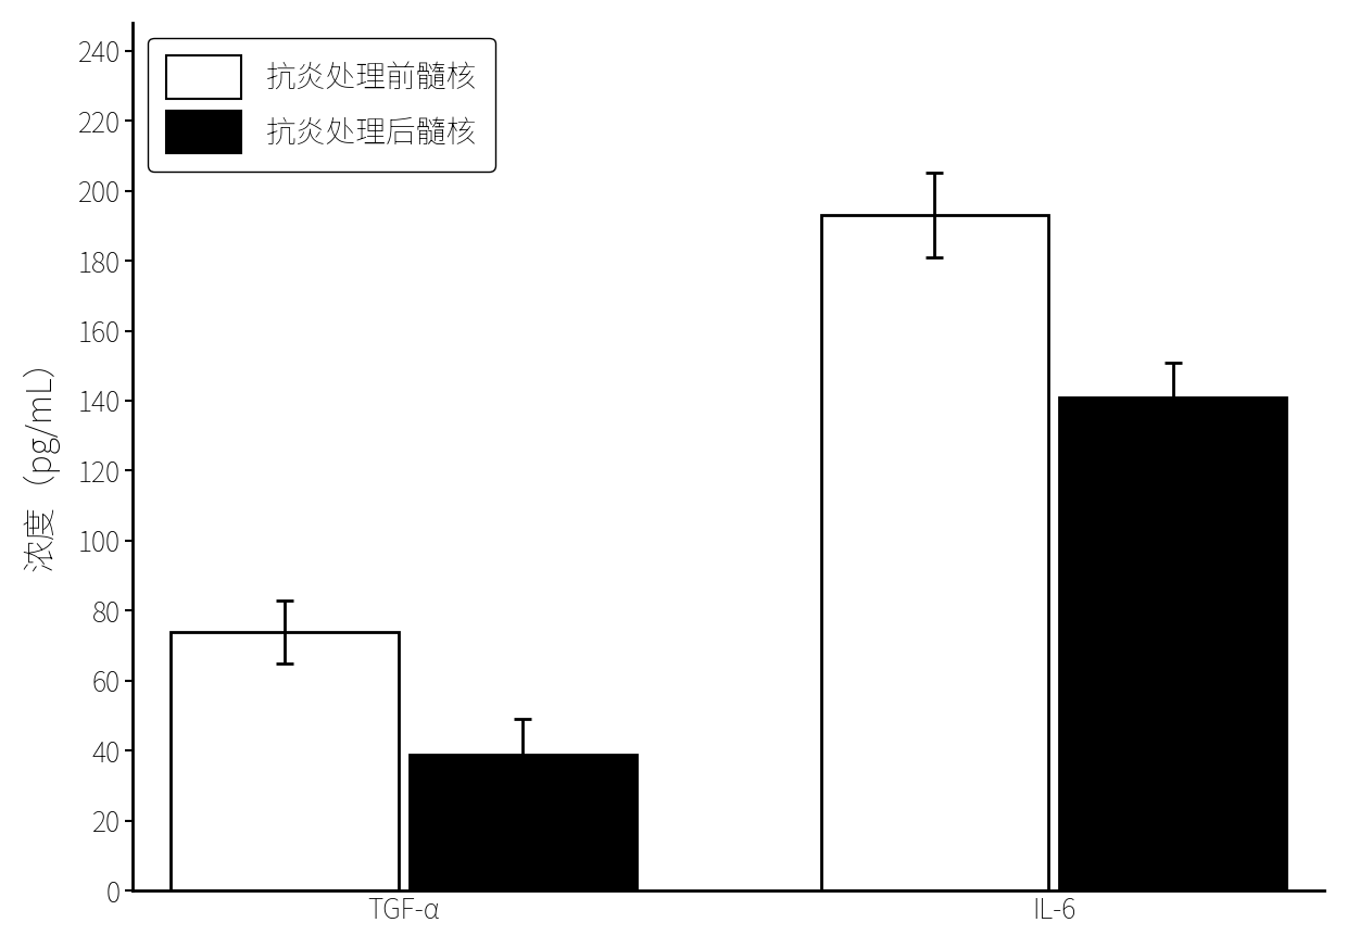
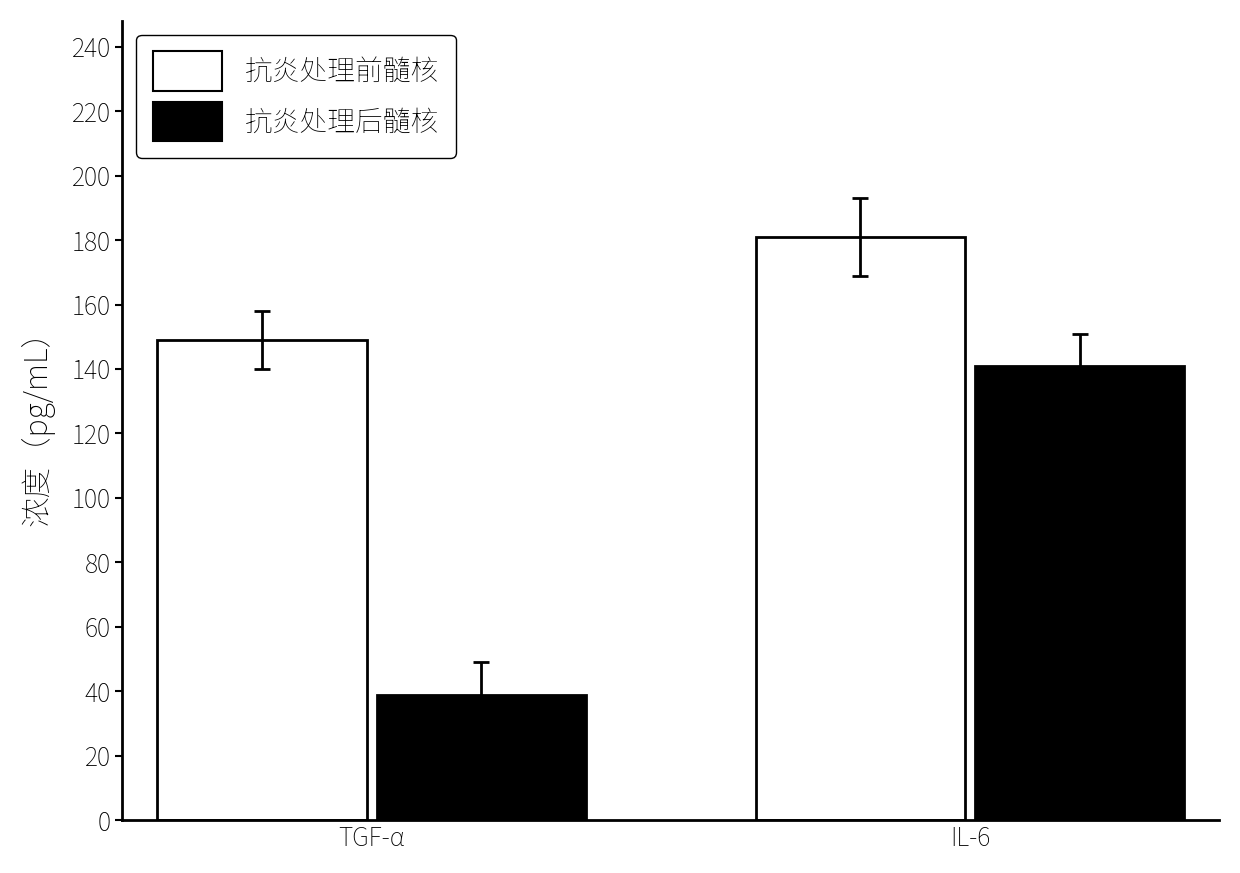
抗炎处理前髓核/TGF-α: 74 -> 149
抗炎处理前髓核/IL-6: 193 -> 181
